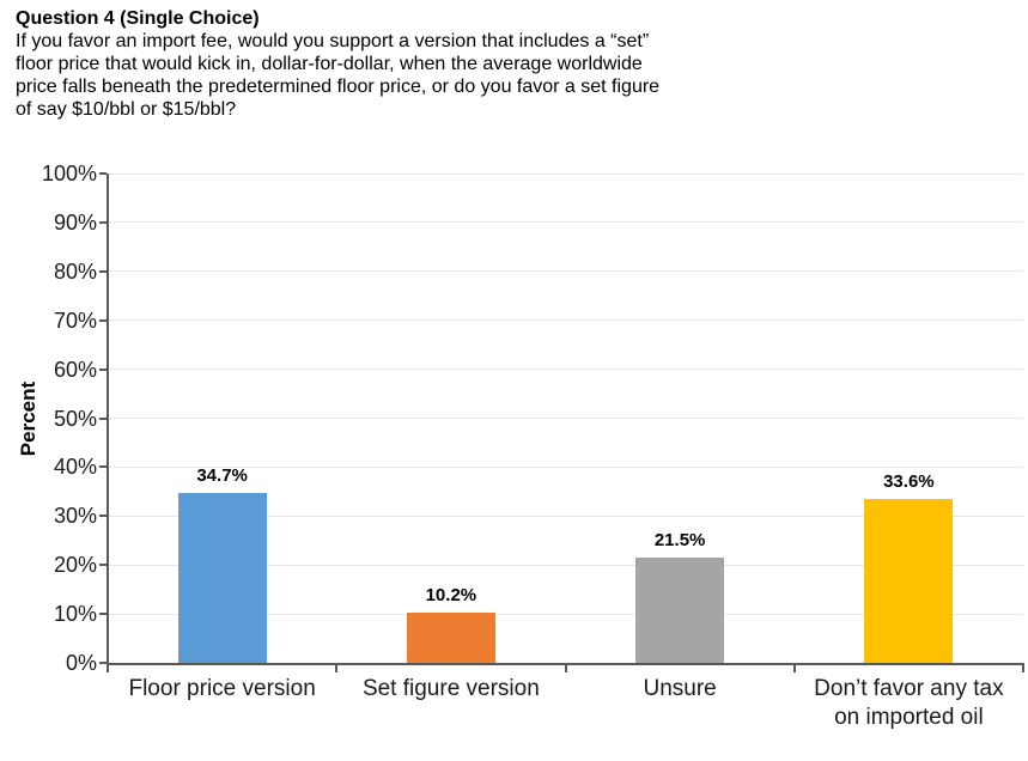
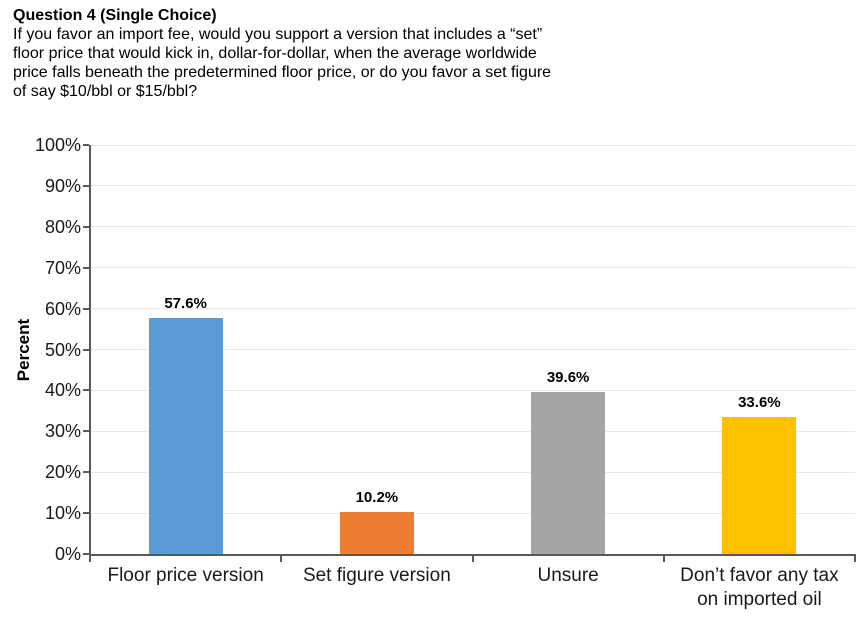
Floor price version: 34.7% -> 57.6%
Unsure: 21.5% -> 39.6%
